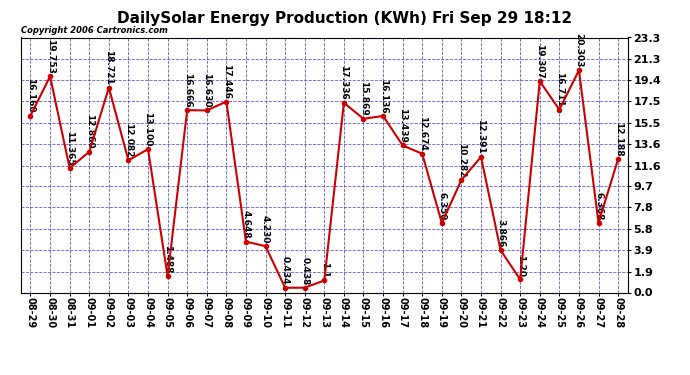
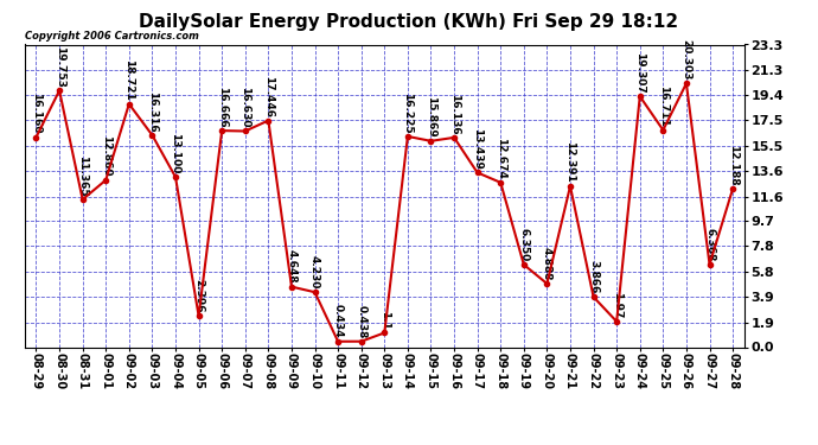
09-03: 12.082 -> 16.316
09-05: 1.488 -> 2.396
09-14: 17.336 -> 16.225
09-20: 10.282 -> 4.888
09-23: 1.20 -> 1.97
